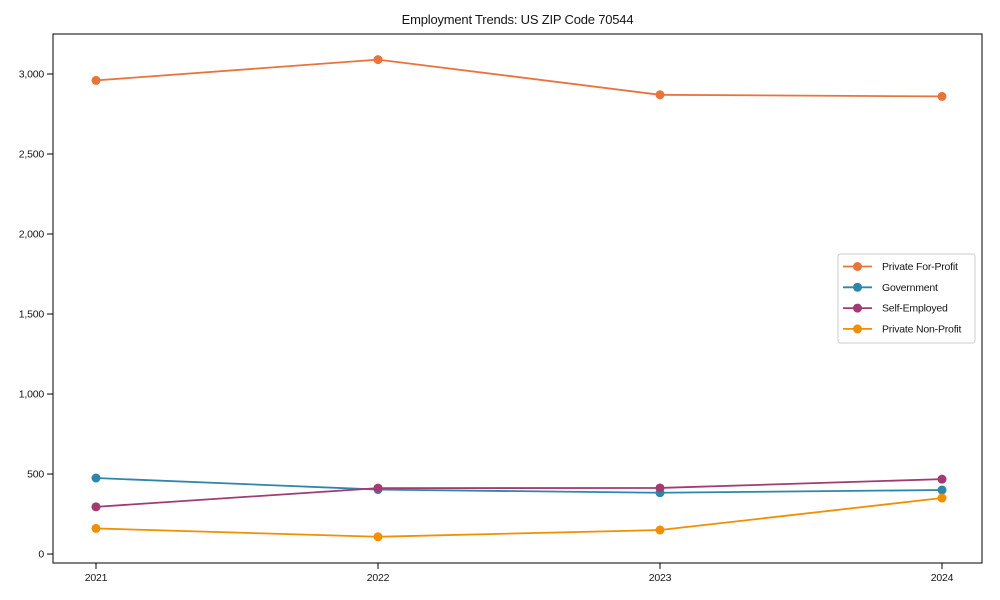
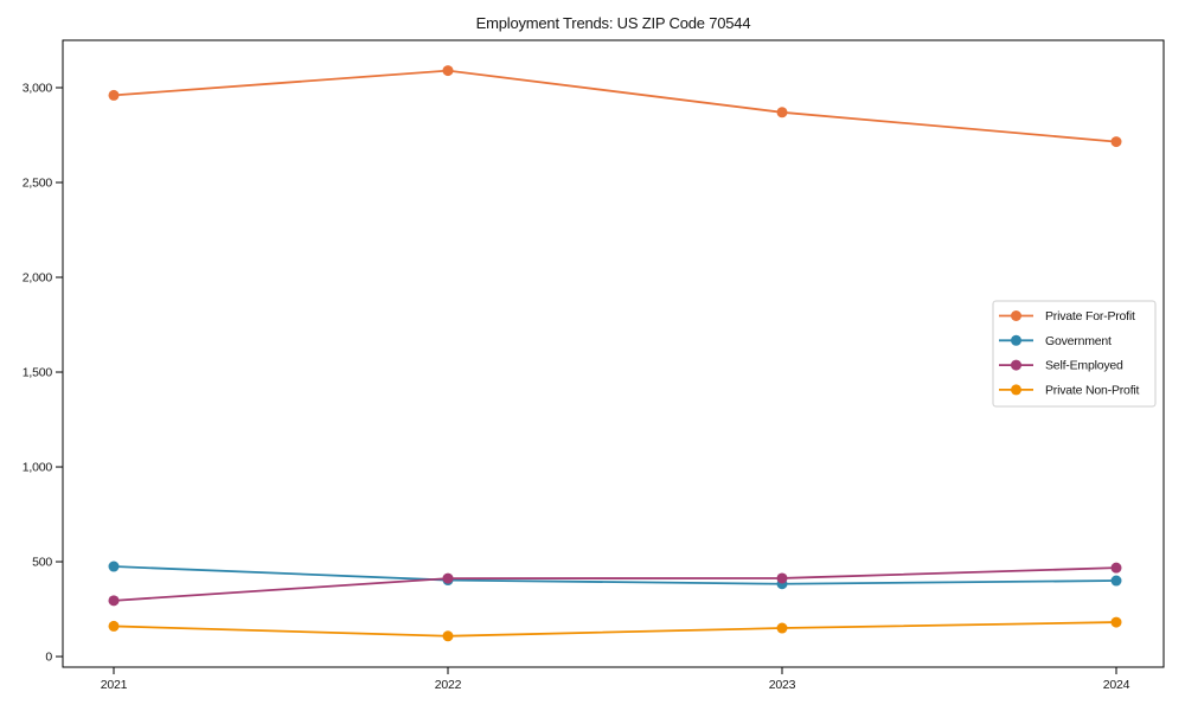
Private For-Profit/2024: 2860 -> 2720
Private Non-Profit/2024: 350 -> 180
